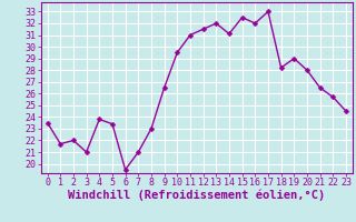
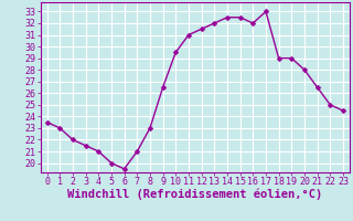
1: 21.7 -> 23.0
3: 21.0 -> 21.5
4: 23.8 -> 21.0
5: 23.4 -> 20.0
14: 31.1 -> 32.5
18: 28.2 -> 29.0
22: 25.7 -> 25.0
